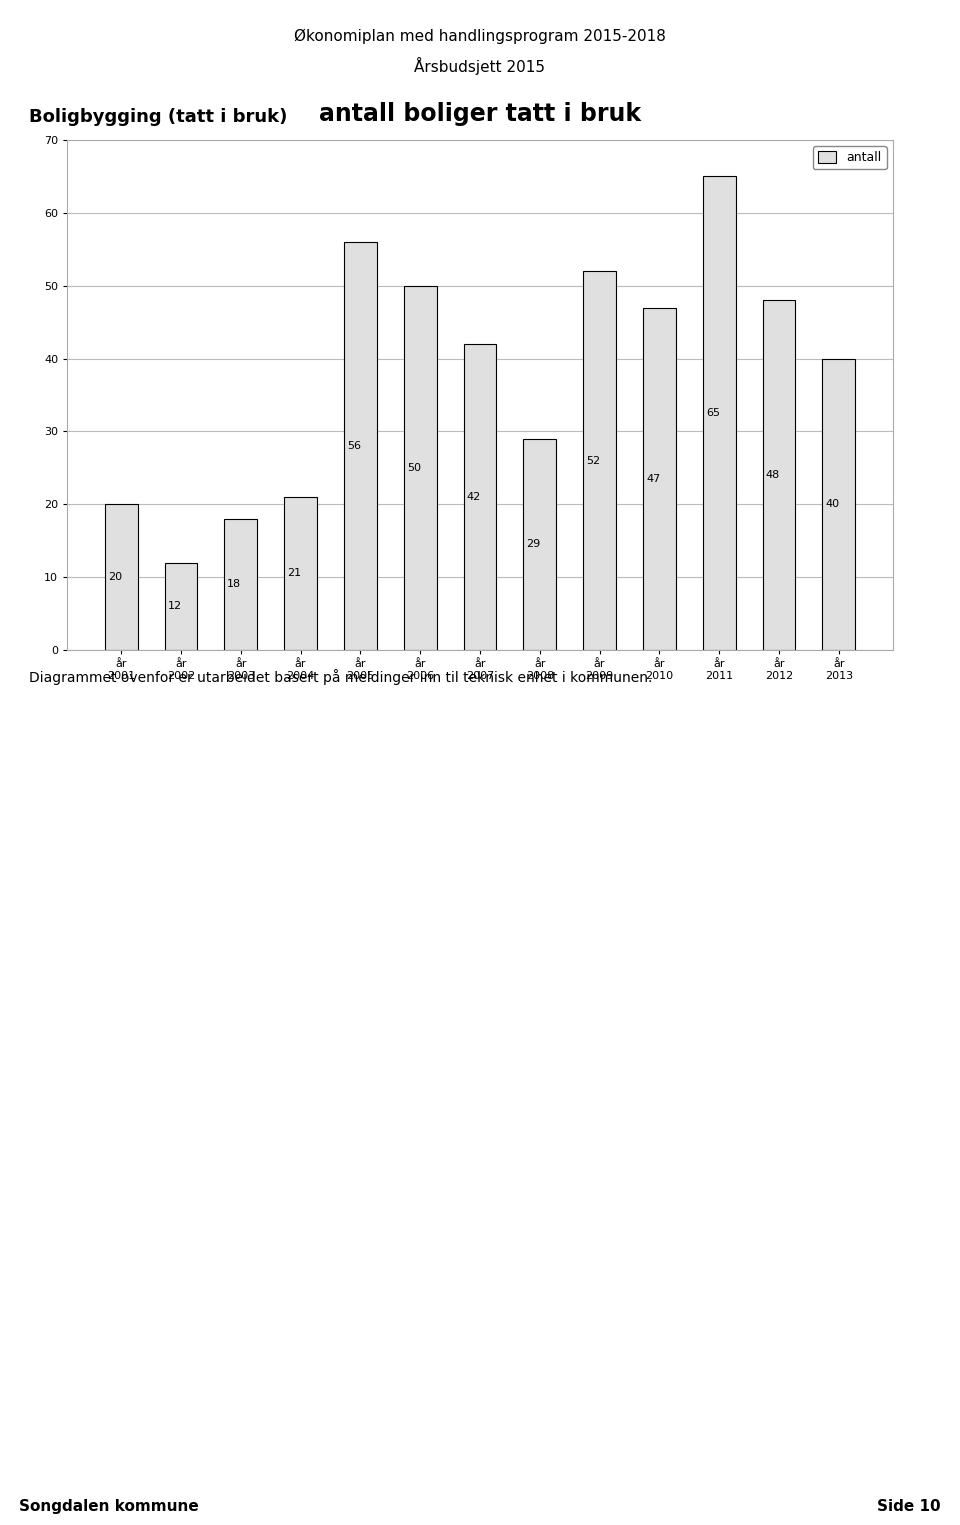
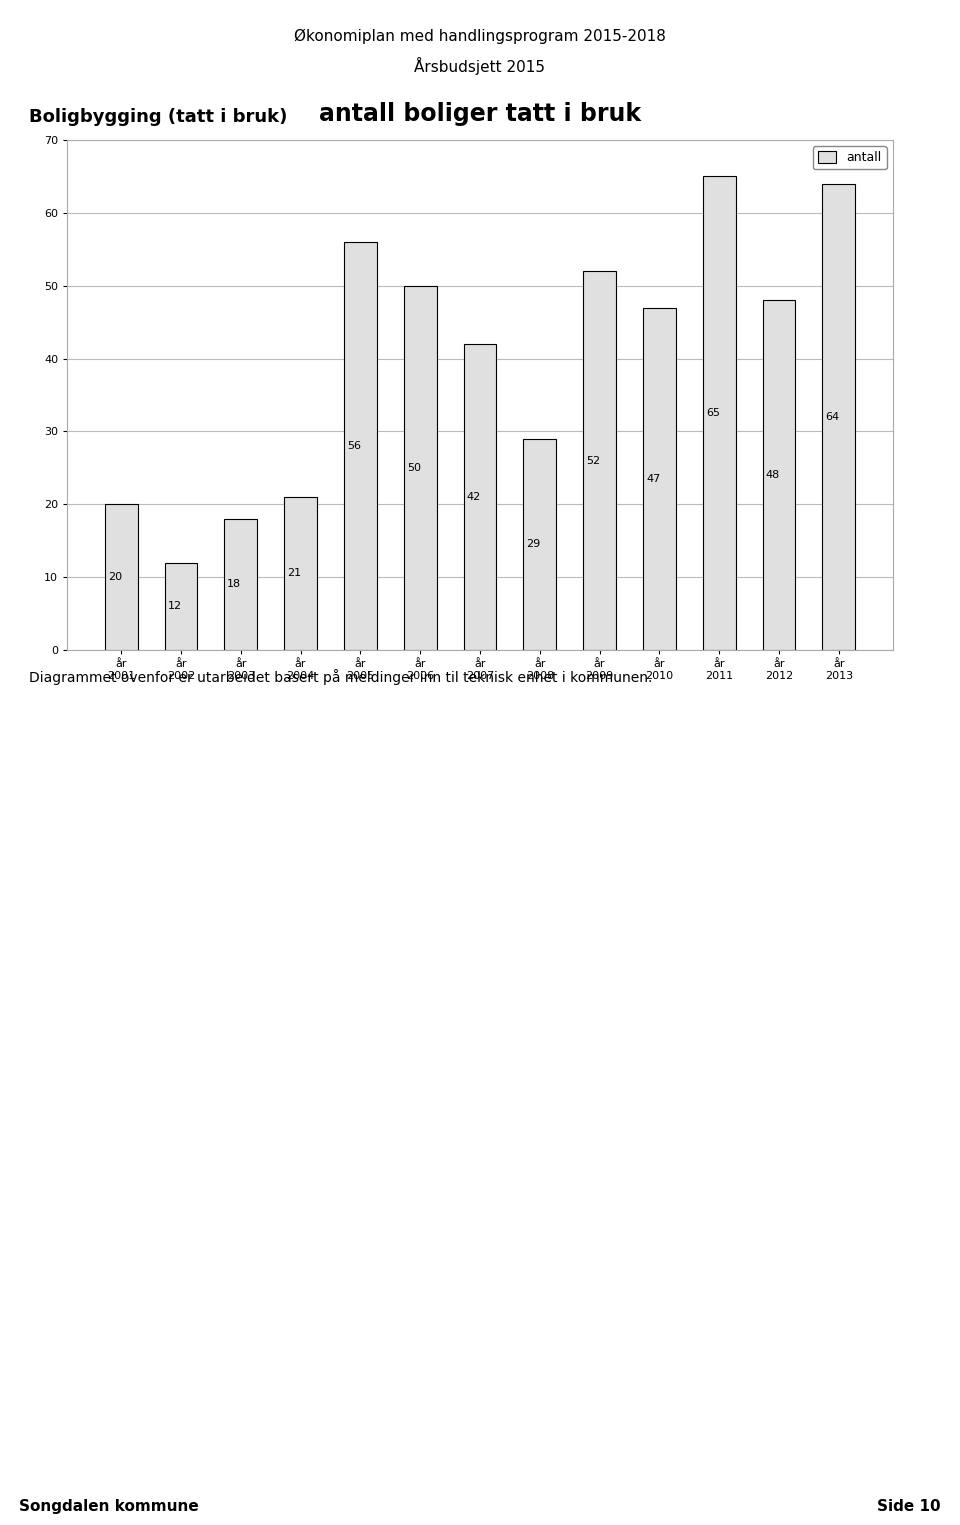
år 2013: 40 -> 64
